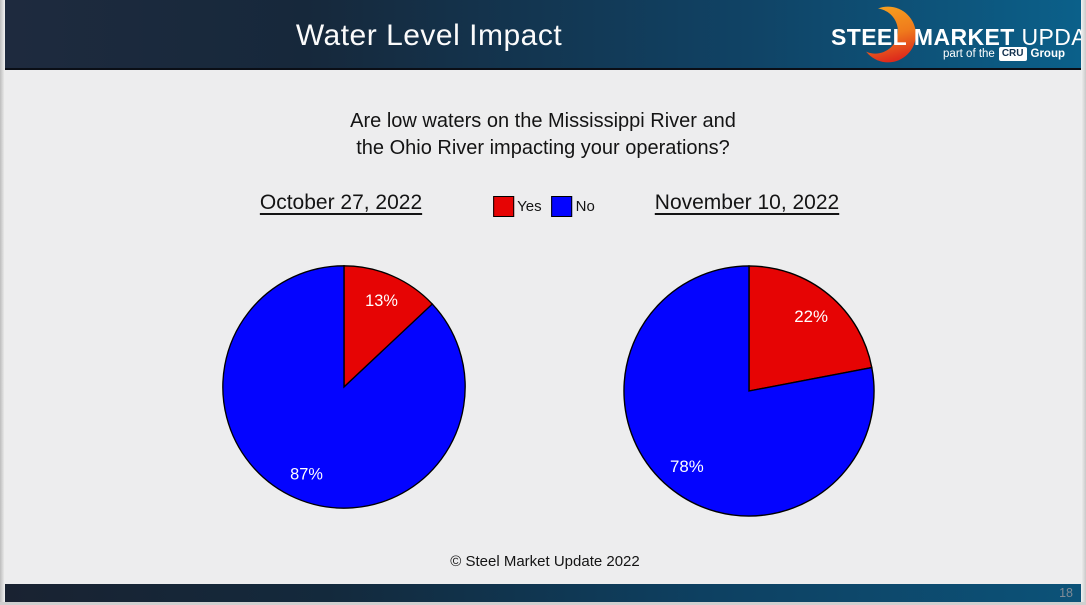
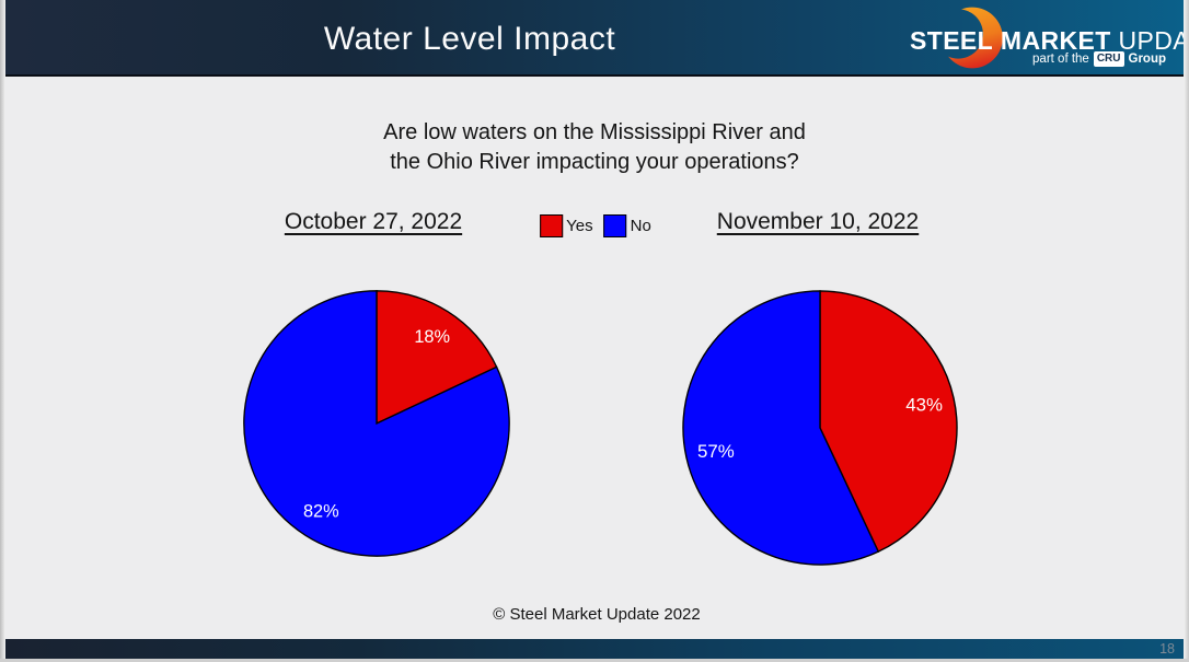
October 27, 2022/Yes: 13% -> 18%
October 27, 2022/No: 87% -> 82%
November 10, 2022/Yes: 22% -> 43%
November 10, 2022/No: 78% -> 57%
